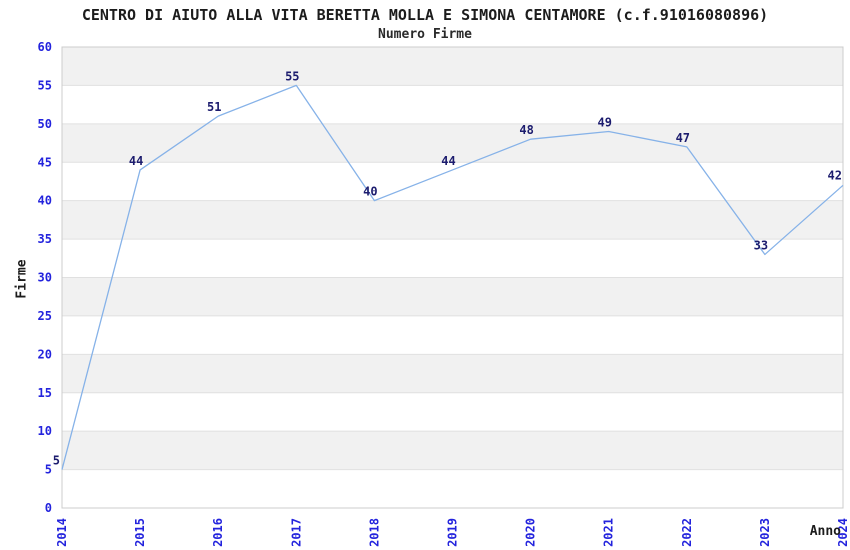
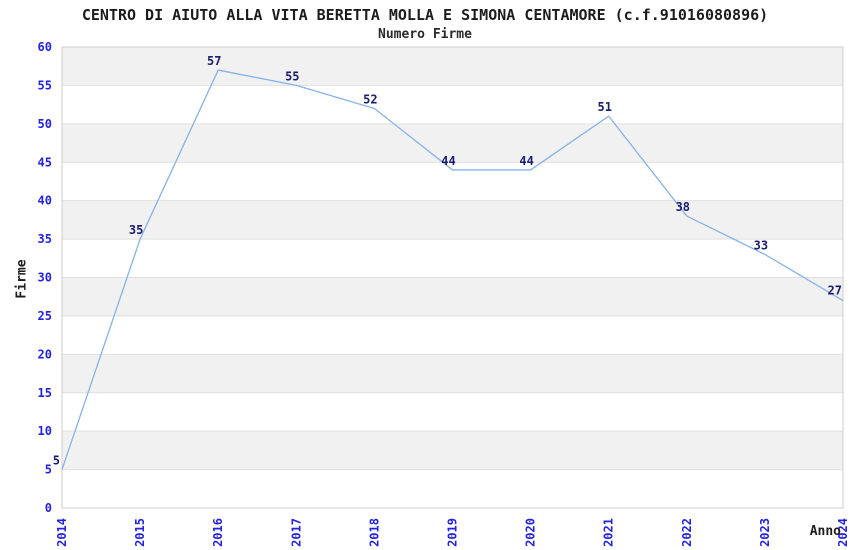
2015: 44 -> 35
2016: 51 -> 57
2018: 40 -> 52
2020: 48 -> 44
2021: 49 -> 51
2022: 47 -> 38
2024: 42 -> 27
